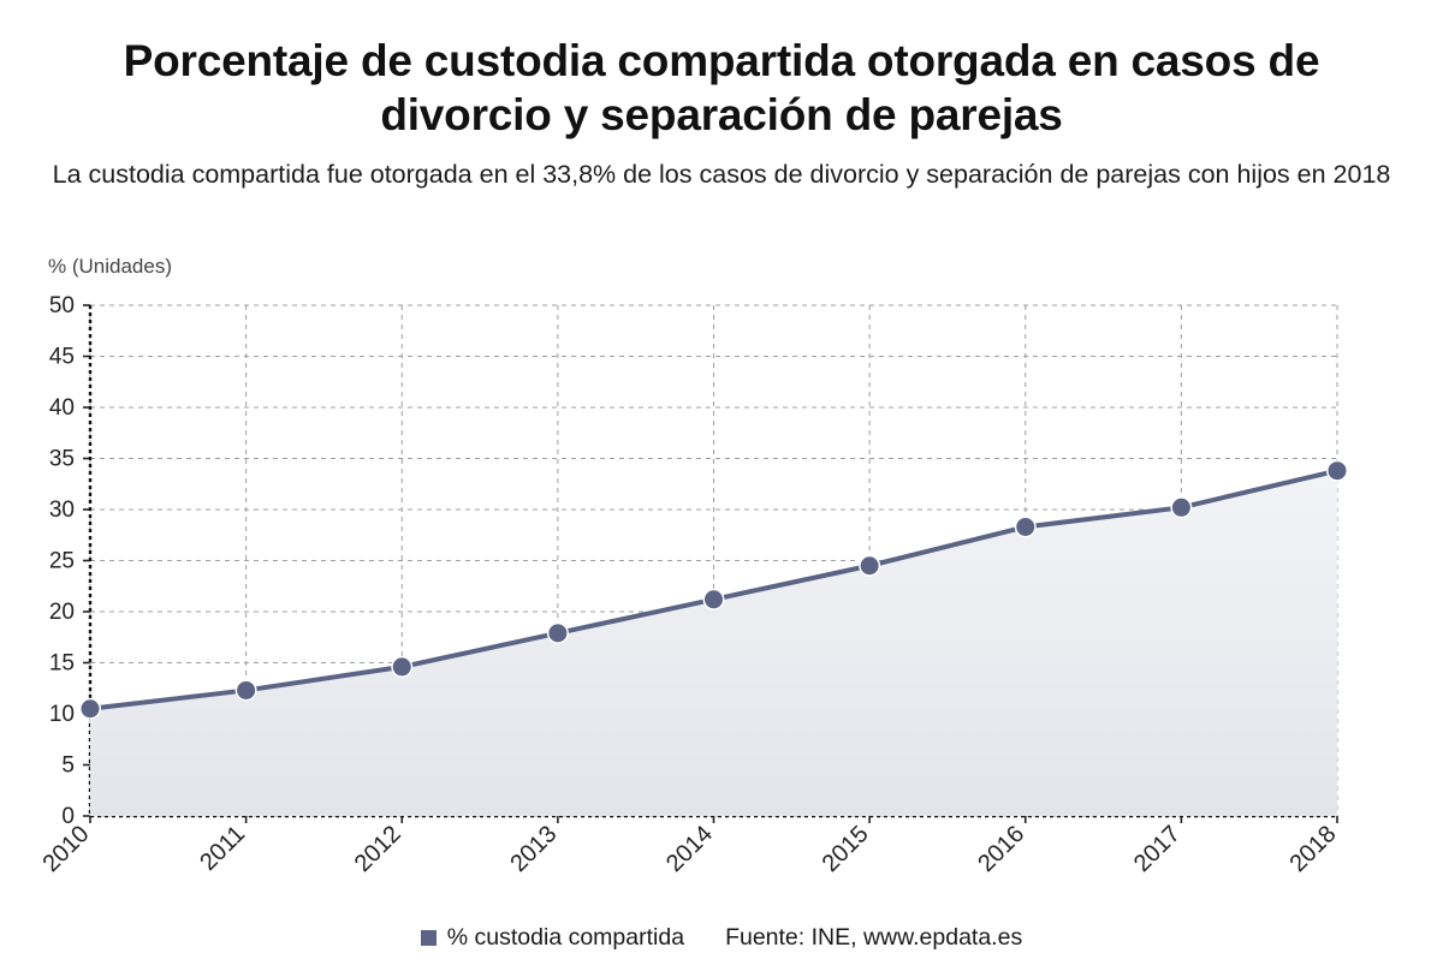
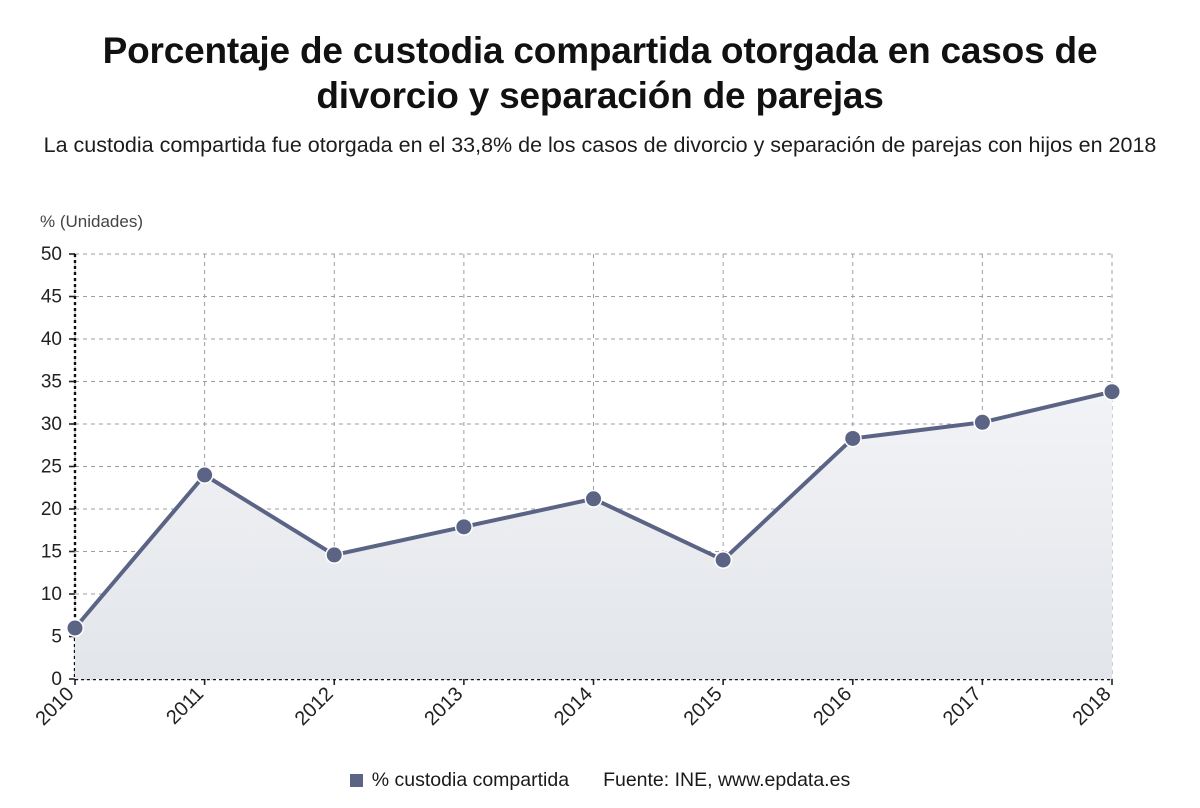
2010: 10 -> 6
2011: 12 -> 24
2015: 24 -> 14
